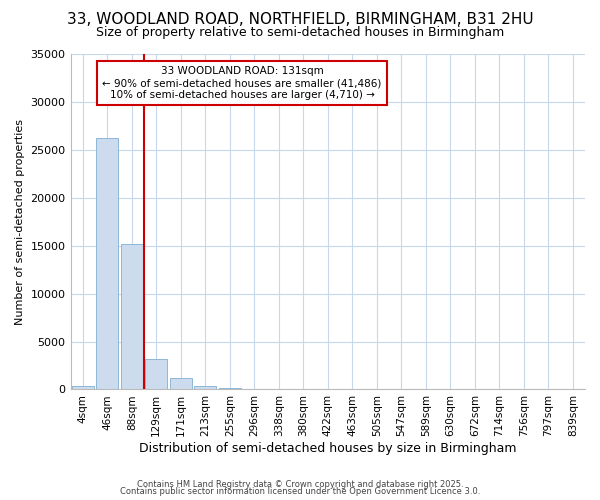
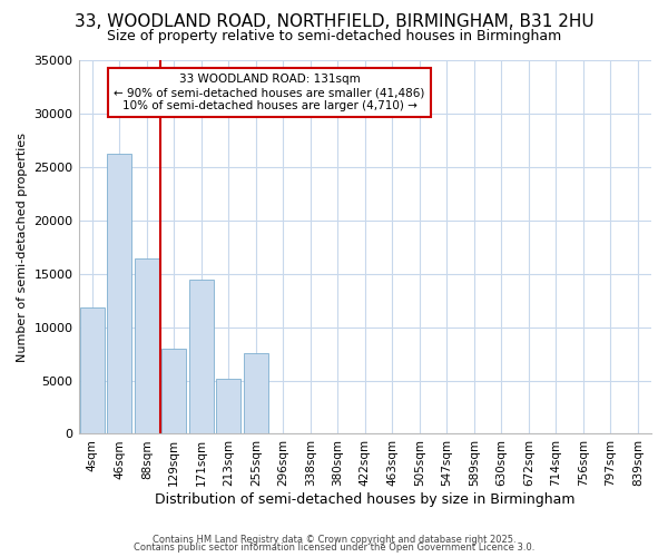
4sqm: 400 -> 11800
88sqm: 15200 -> 16400
129sqm: 3200 -> 8000
171sqm: 1200 -> 14400
213sqm: 400 -> 5200
255sqm: 100 -> 7600
